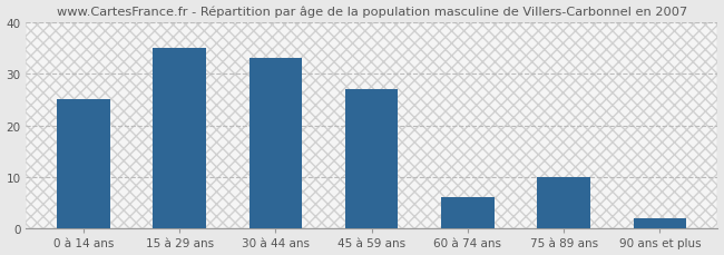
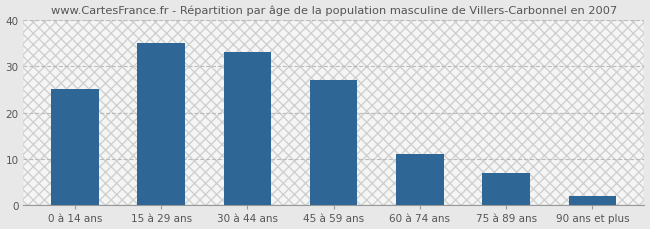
60 à 74 ans: 6 -> 11
75 à 89 ans: 10 -> 7
